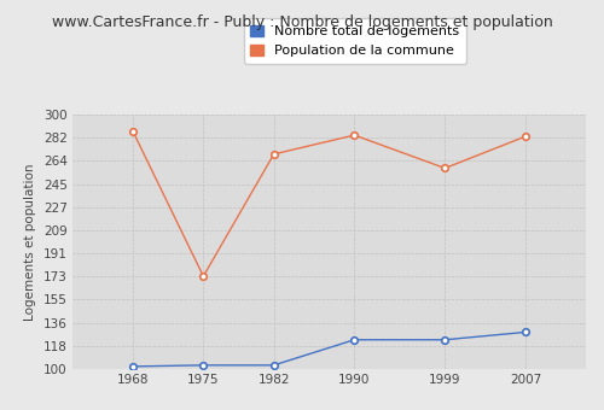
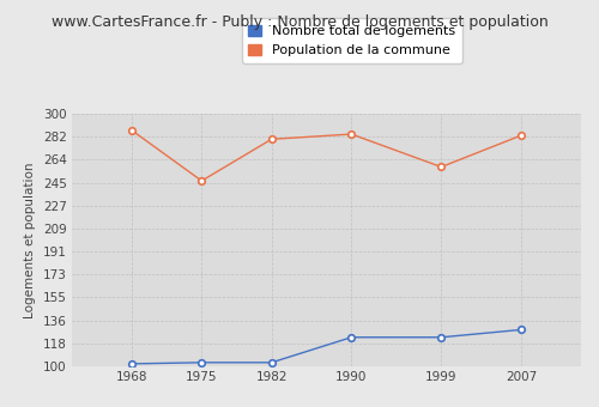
Population de la commune/1975: 173 -> 247
Population de la commune/1982: 269 -> 280
